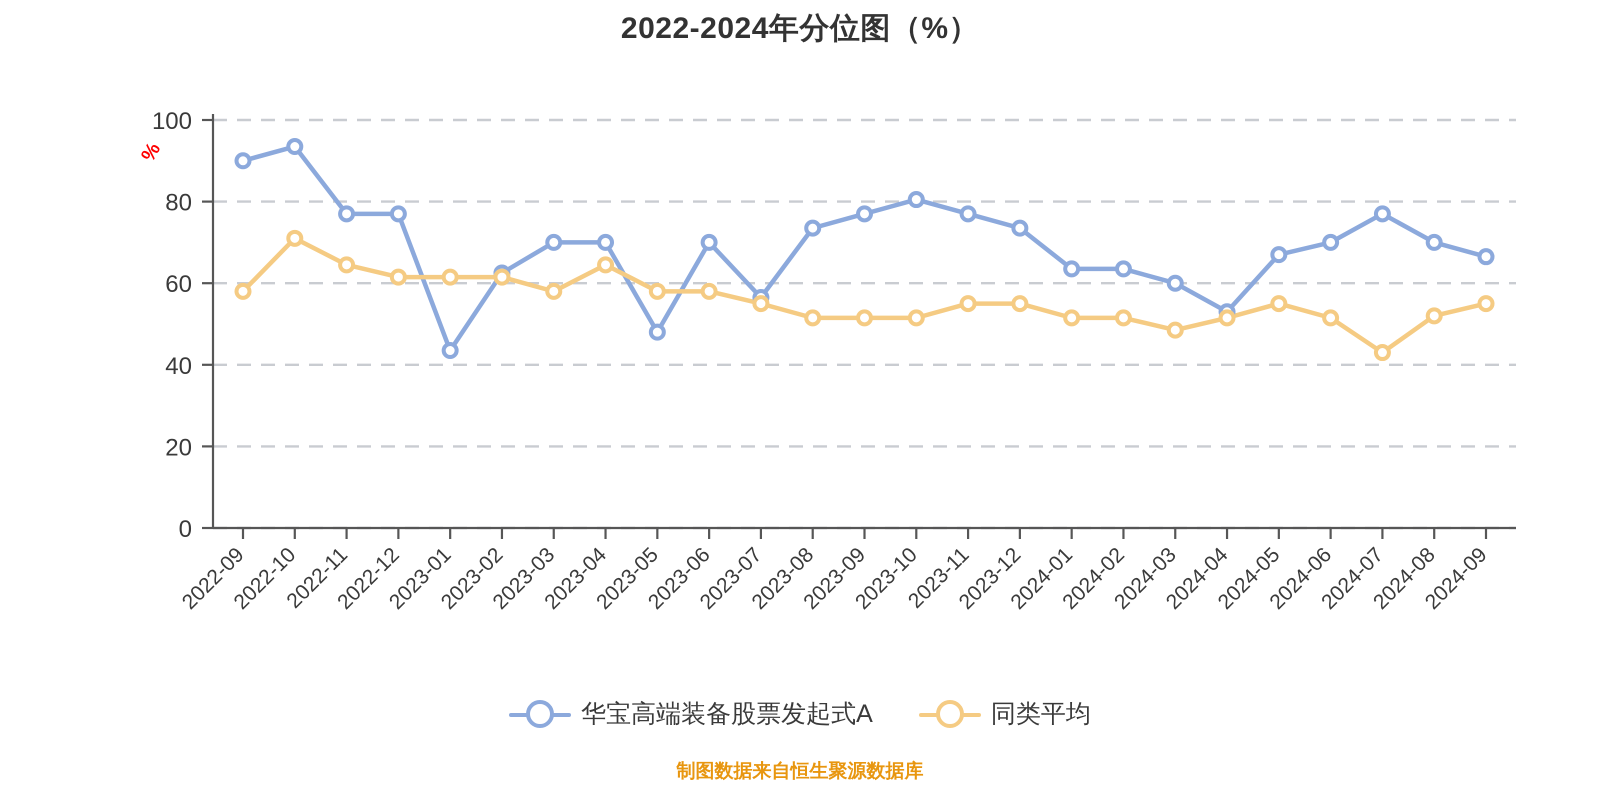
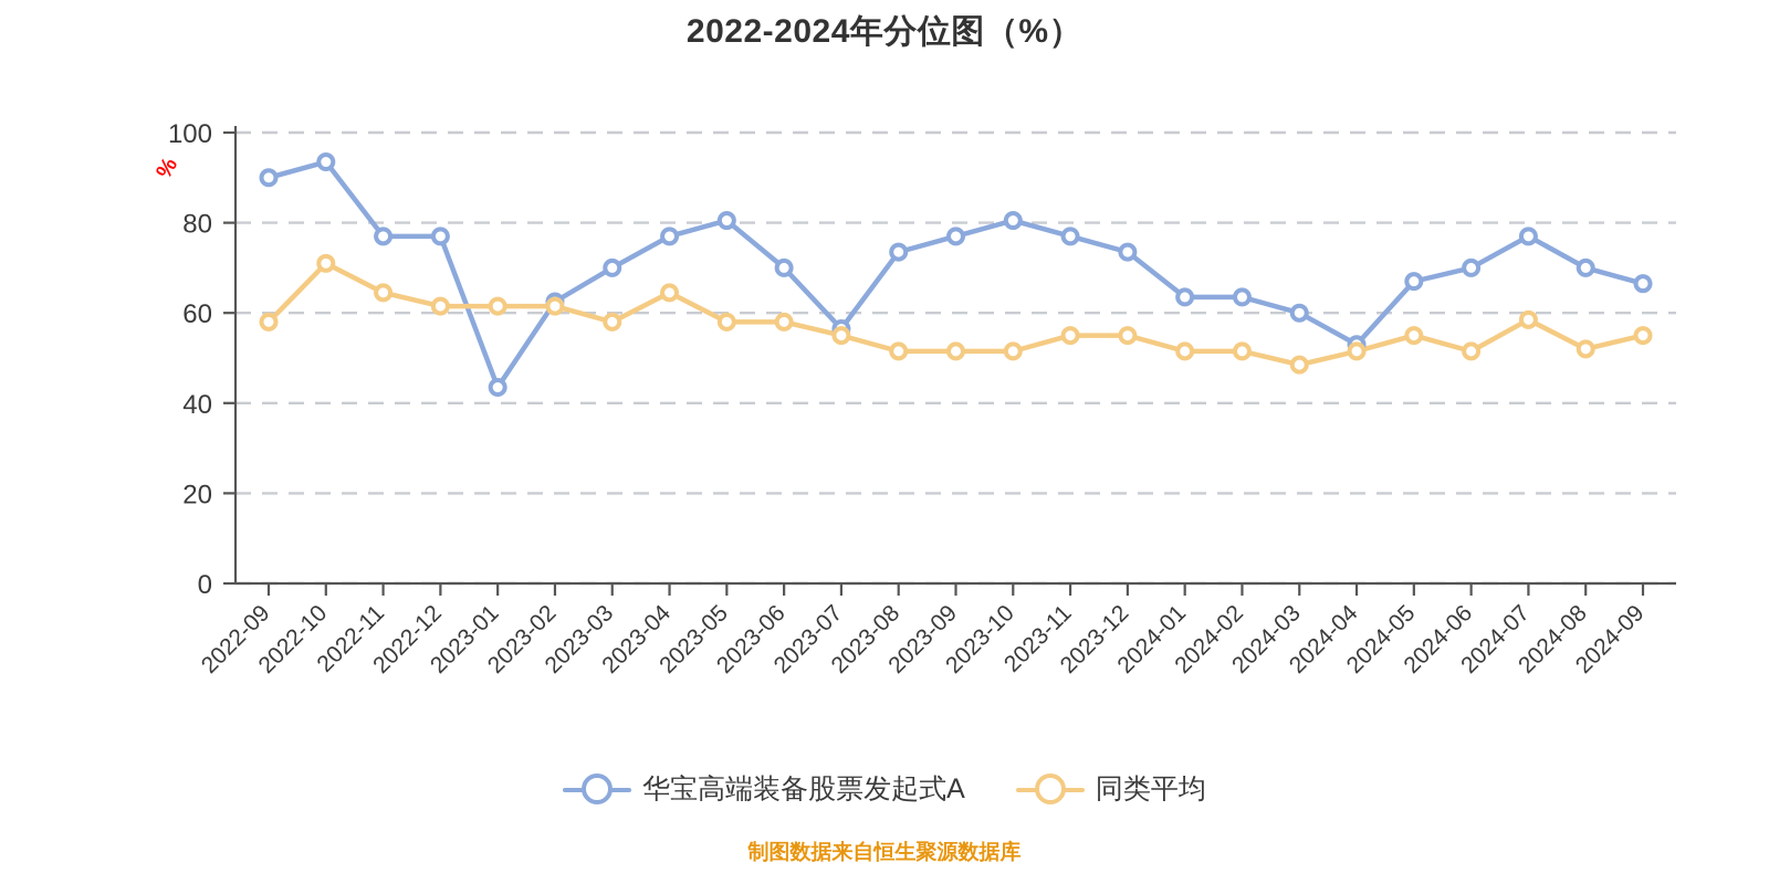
华宝高端装备股票发起式A/2023-04: 70 -> 77
华宝高端装备股票发起式A/2023-05: 48 -> 80
同类平均/2024-07: 43 -> 58
